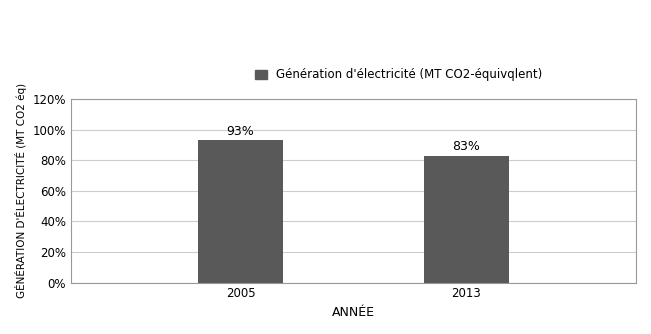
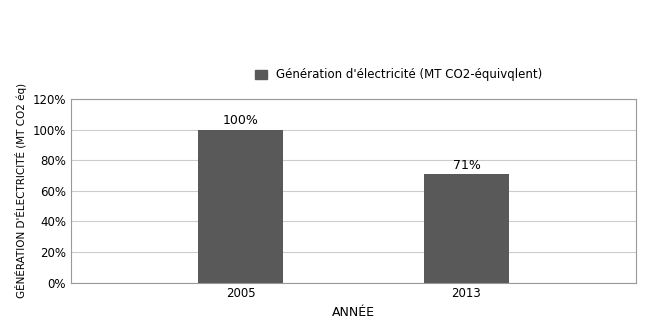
2005: 93% -> 100%
2013: 83% -> 71%
